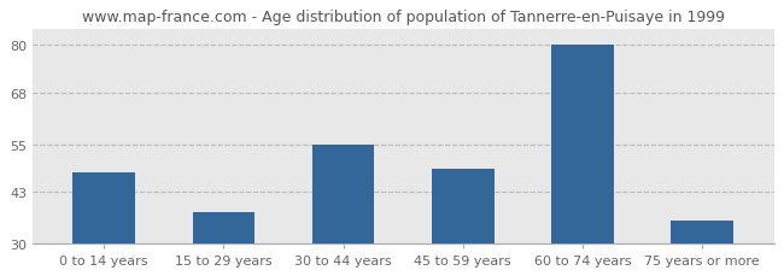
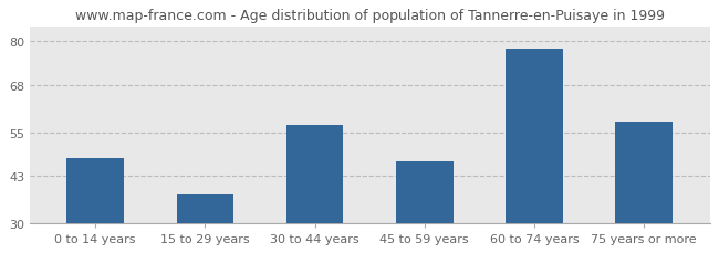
30 to 44 years: 55 -> 57
45 to 59 years: 49 -> 47
60 to 74 years: 80 -> 78
75 years or more: 36 -> 58
